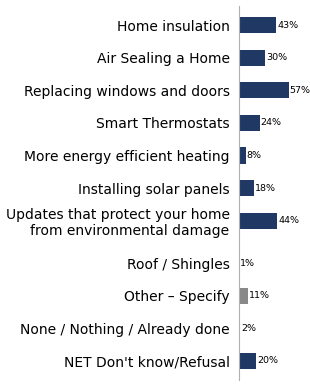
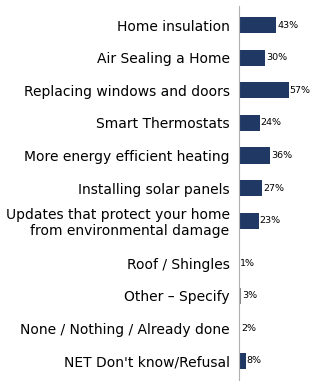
More energy efficient heating: 8% -> 36%
Installing solar panels: 18% -> 27%
Updates that protect your home from environmental damage: 44% -> 23%
Other – Specify: 11% -> 3%
NET Don't know/Refusal: 20% -> 8%
